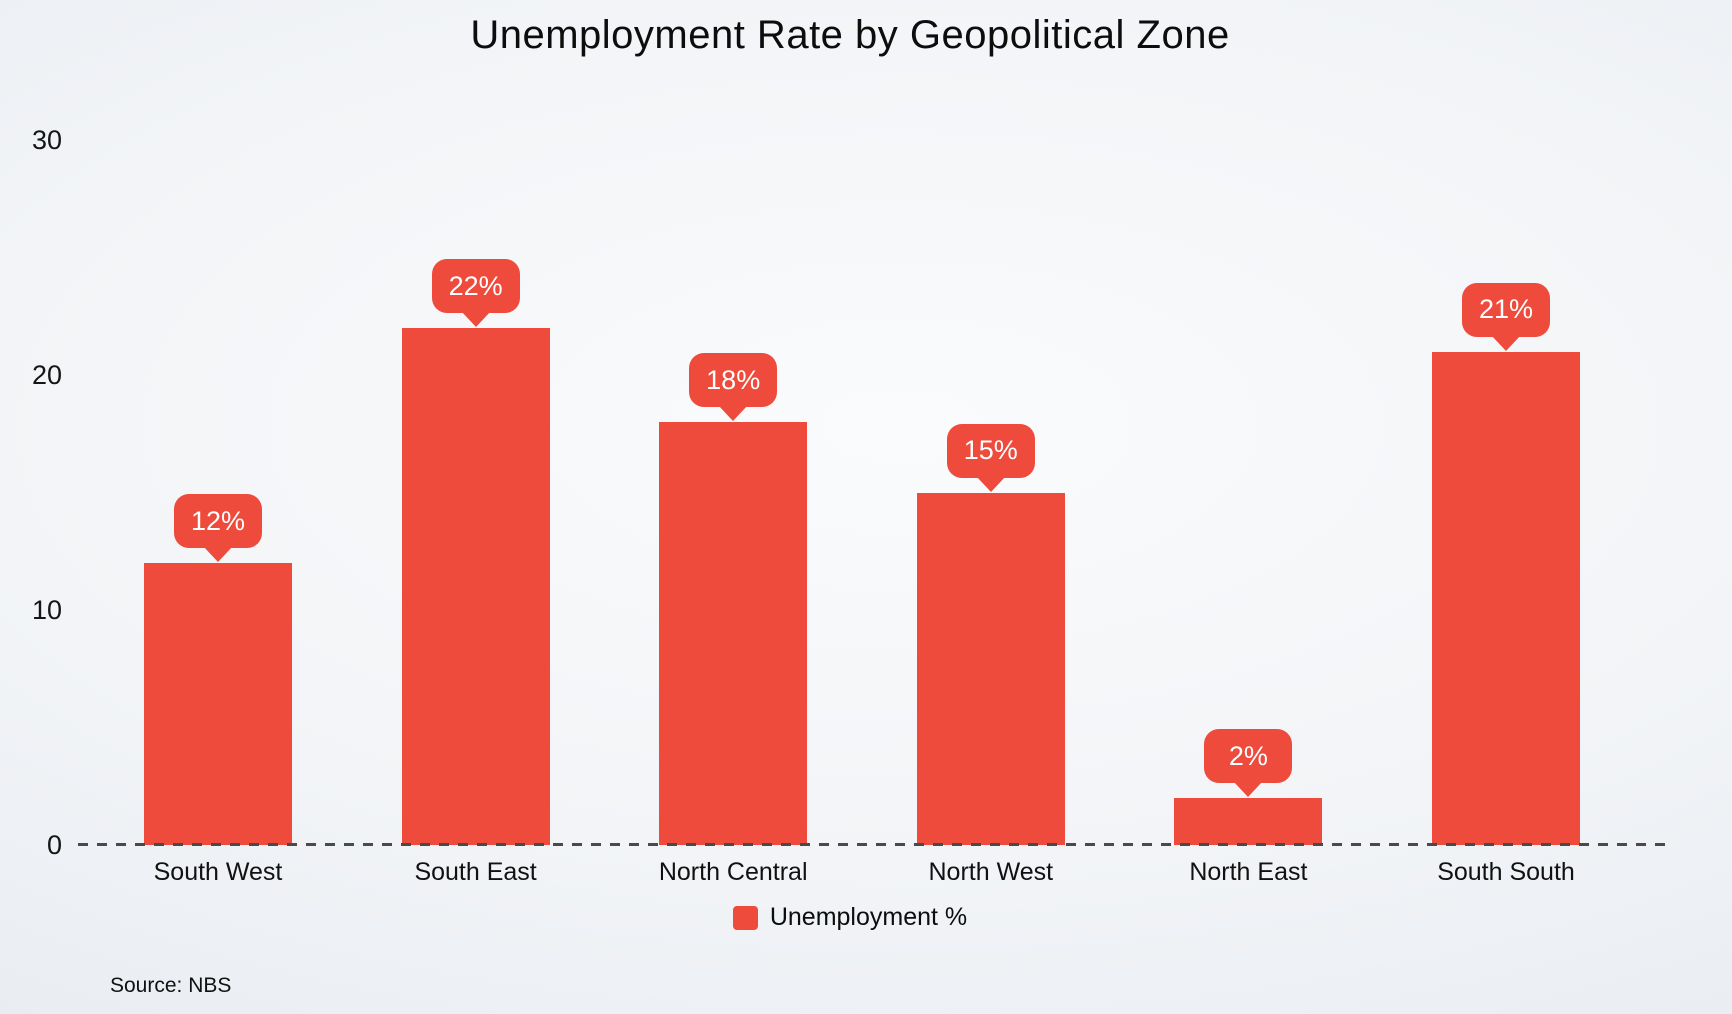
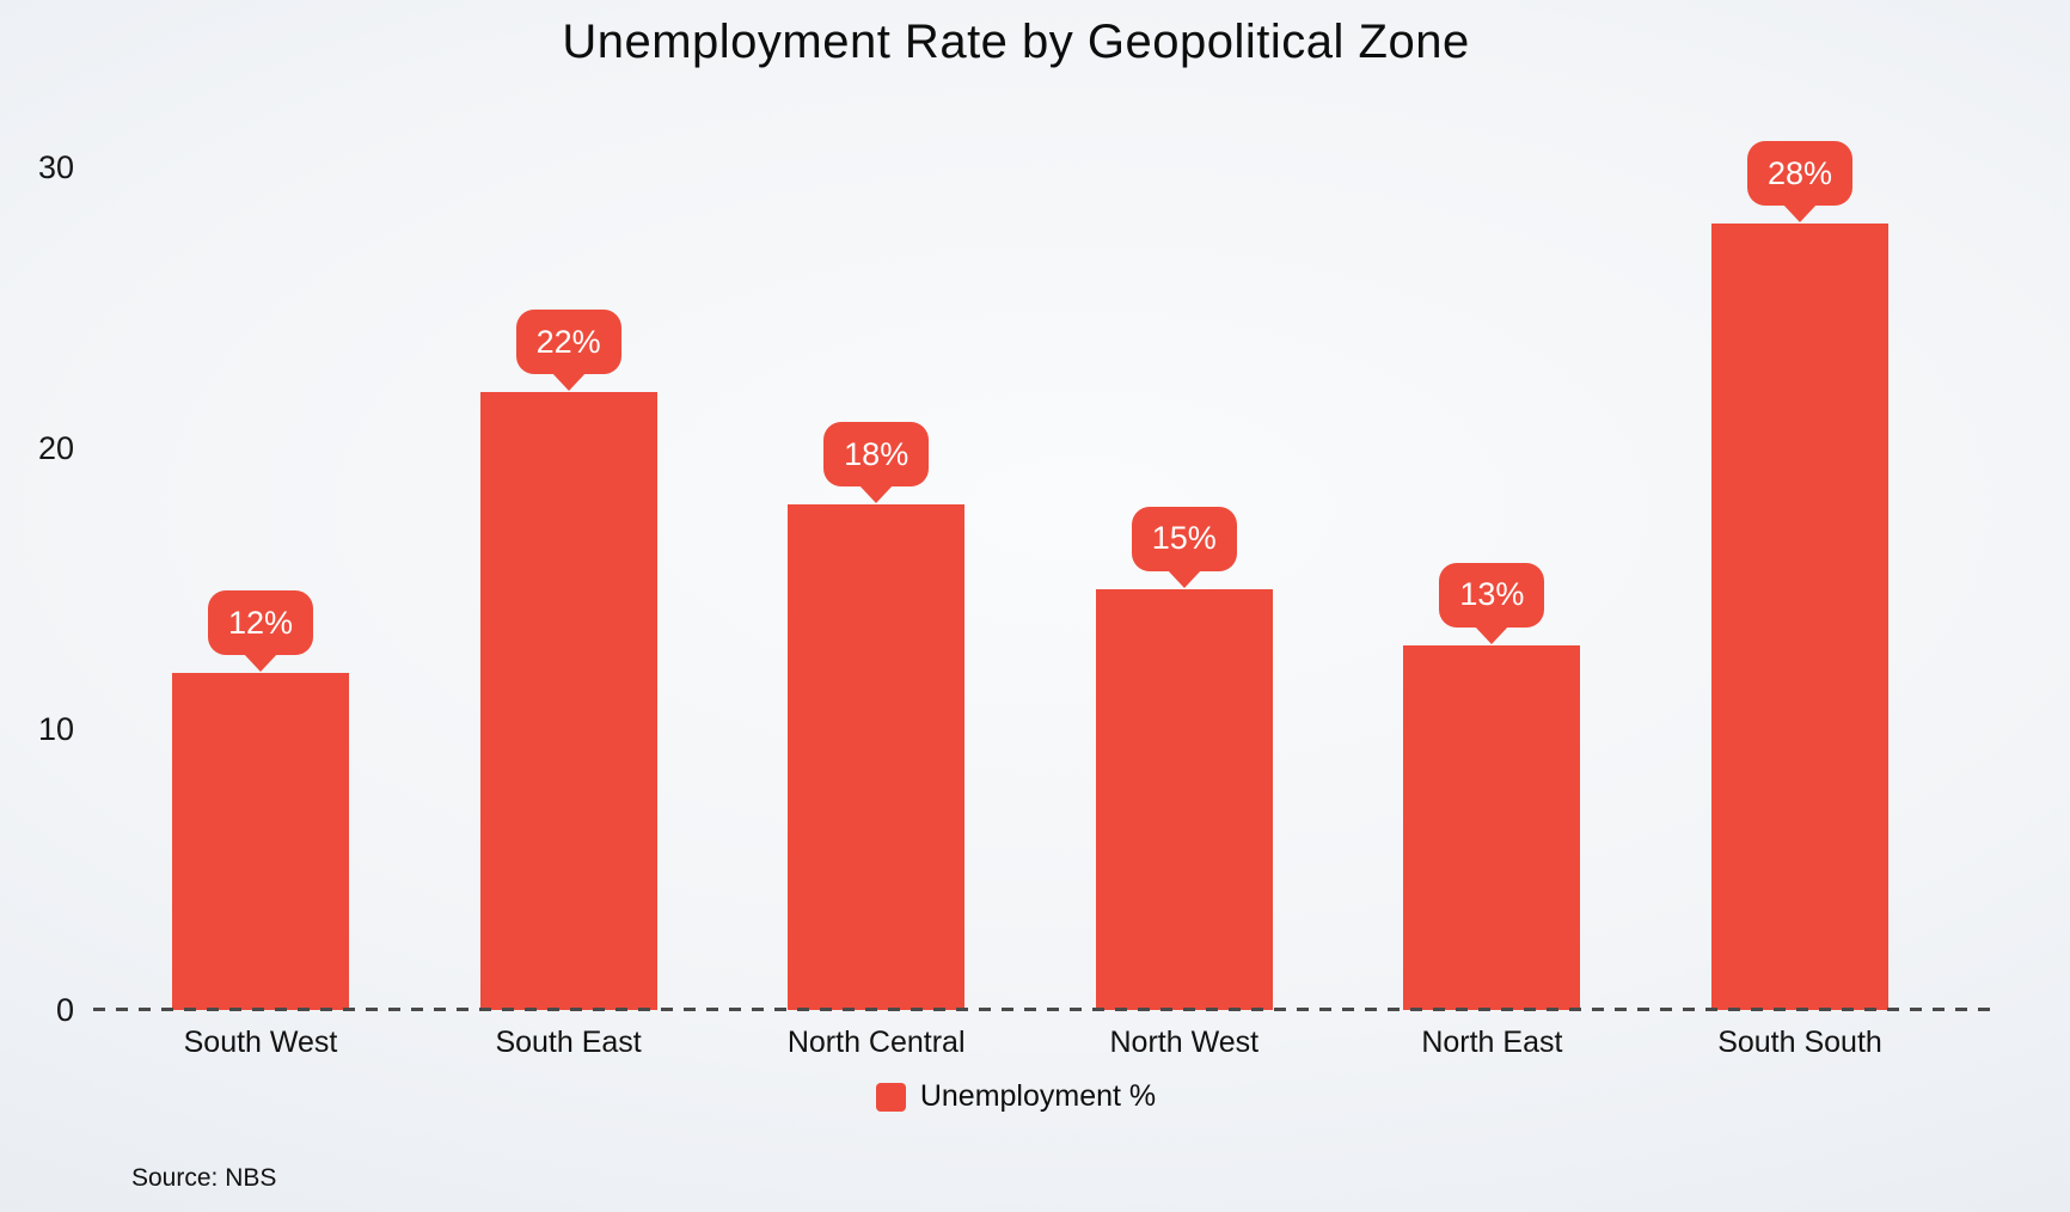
North East: 2% -> 13%
South South: 21% -> 28%
